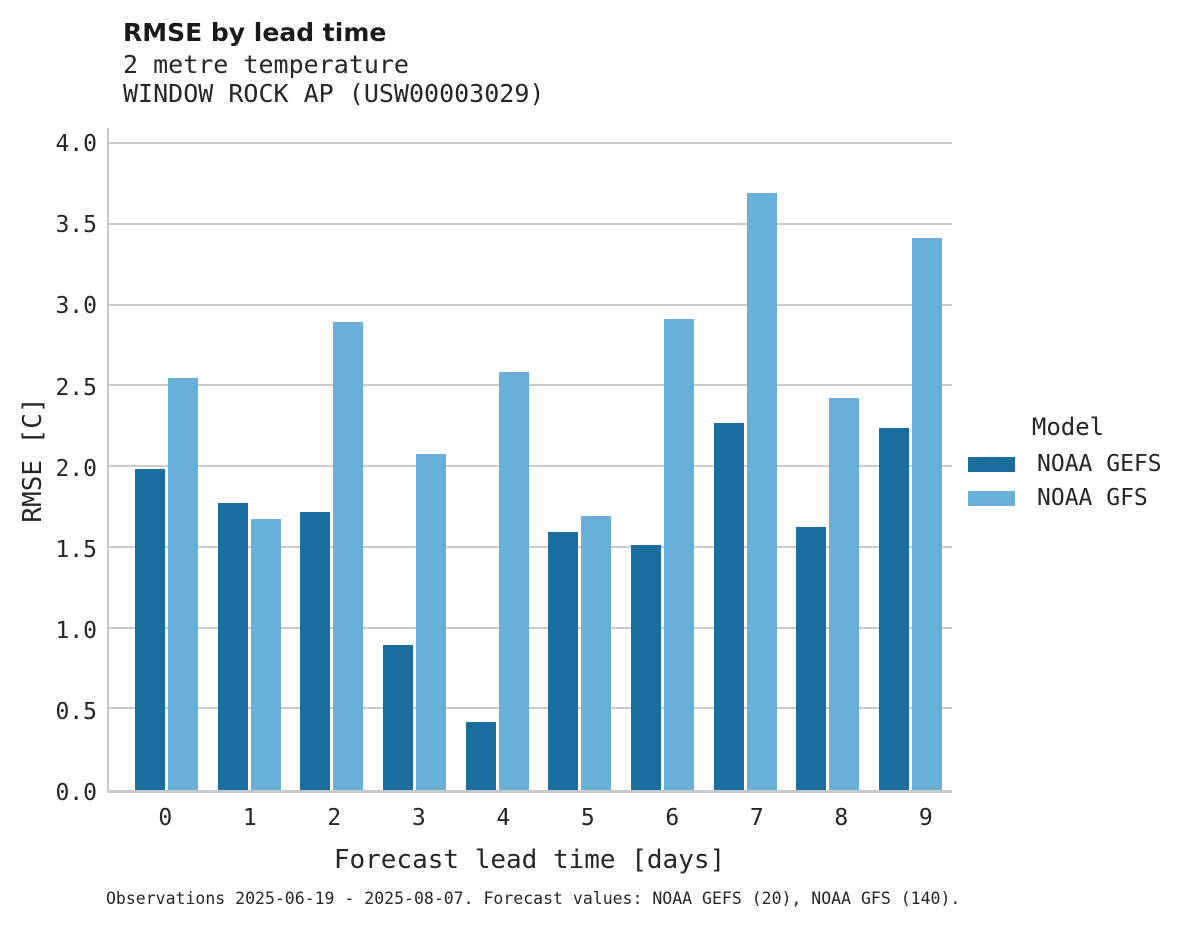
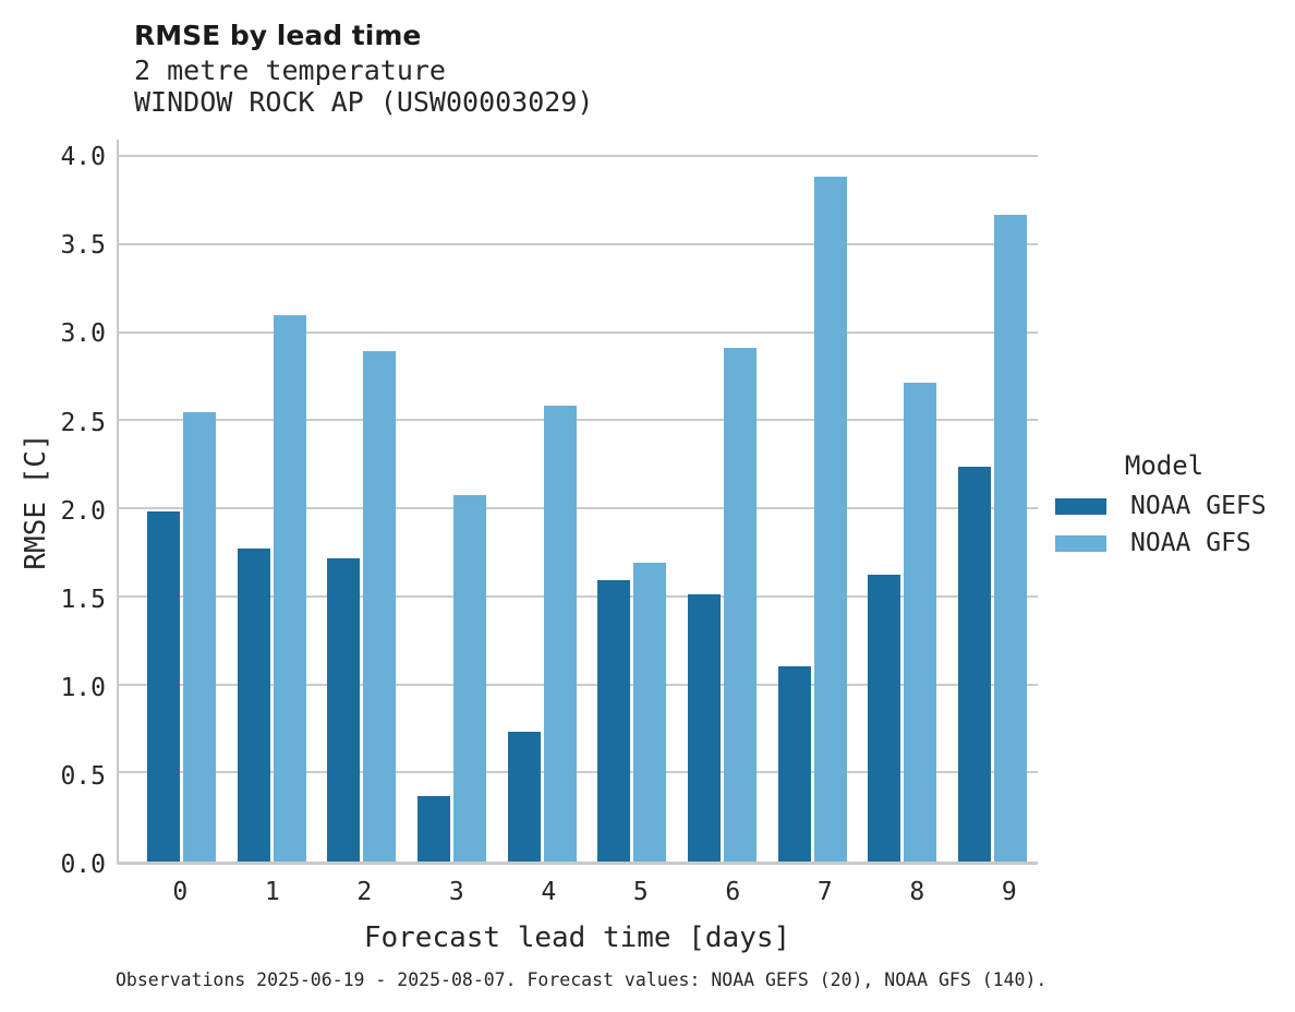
NOAA GFS/1: 1.68 -> 3.10
NOAA GEFS/3: 0.90 -> 0.37
NOAA GEFS/4: 0.42 -> 0.74
NOAA GEFS/7: 2.27 -> 1.11
NOAA GFS/7: 3.70 -> 3.89
NOAA GFS/8: 2.43 -> 2.72
NOAA GFS/9: 3.42 -> 3.67
